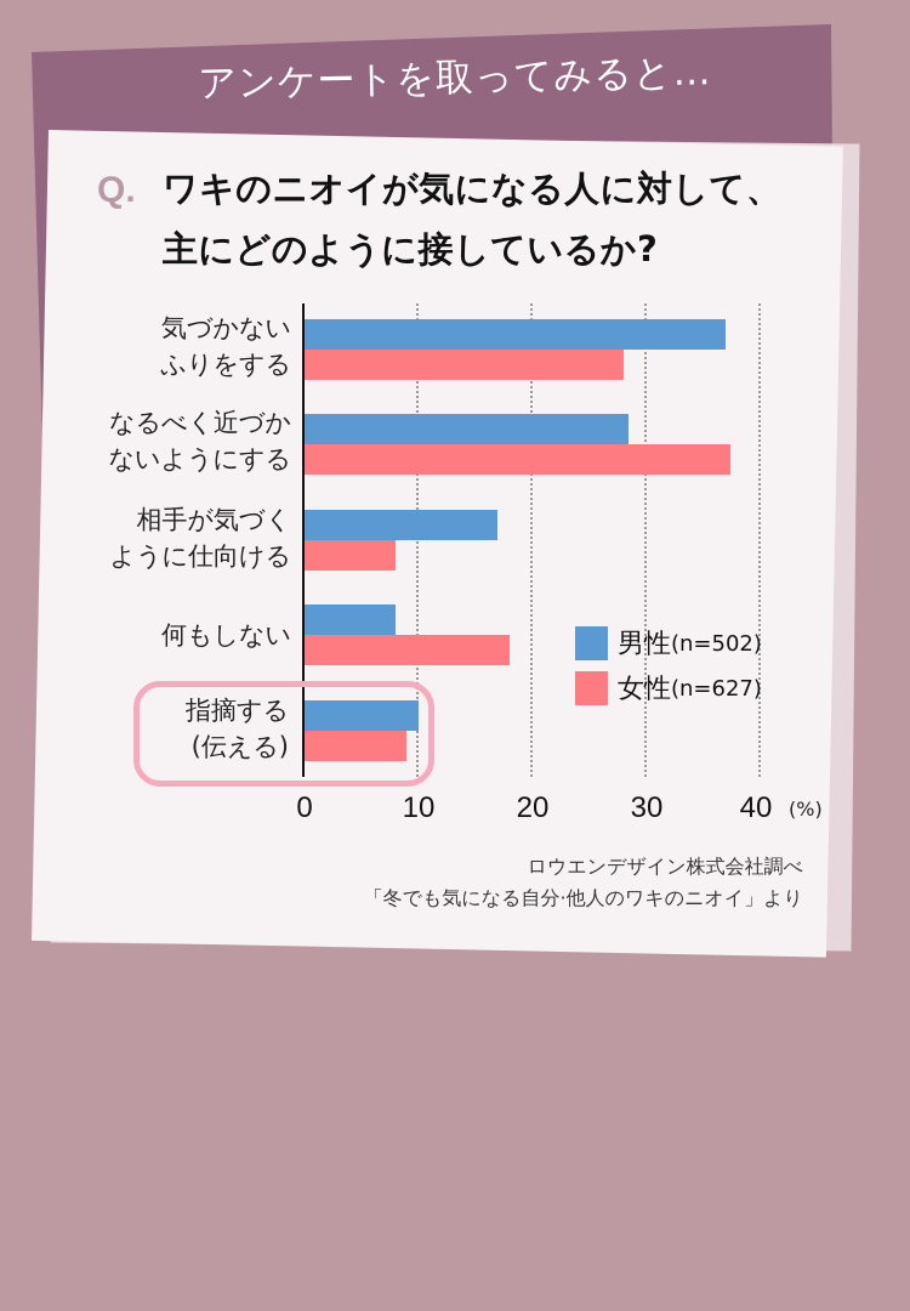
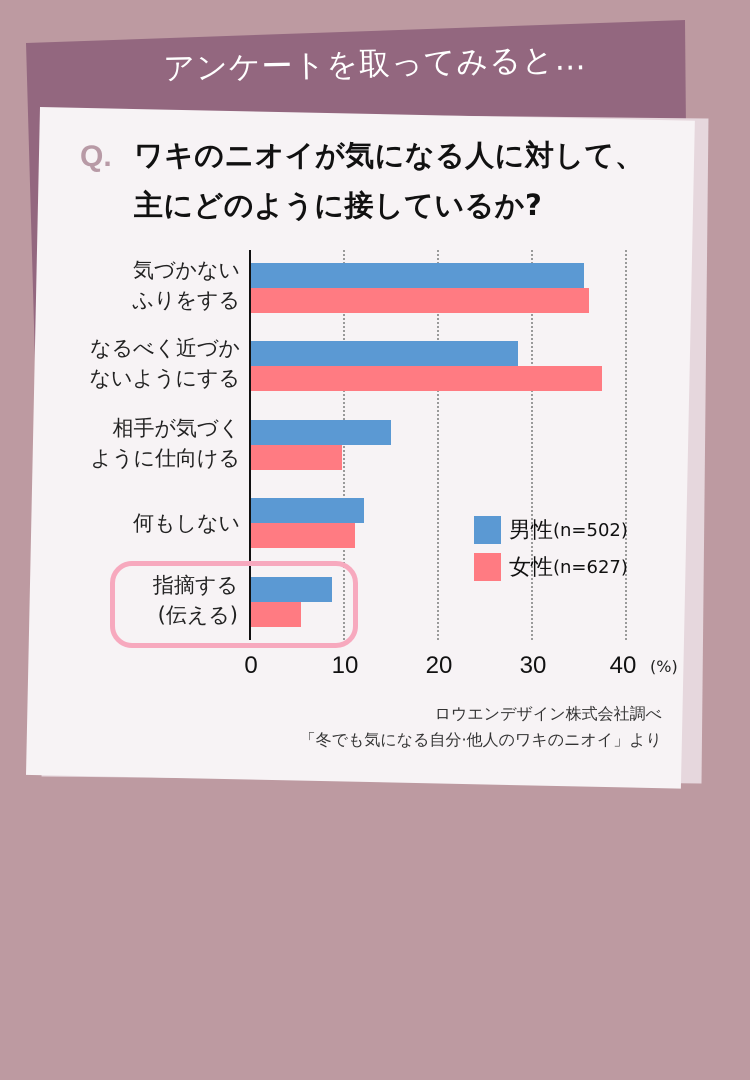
男性(n=502)/気づかないふりをする: 37 -> 36
女性(n=627)/気づかないふりをする: 28 -> 36
男性(n=502)/相手が気づくように仕向ける: 17 -> 15
女性(n=627)/相手が気づくように仕向ける: 8 -> 10
男性(n=502)/何もしない: 8 -> 12
女性(n=627)/何もしない: 18 -> 11
男性(n=502)/指摘する(伝える): 10 -> 9
女性(n=627)/指摘する(伝える): 9 -> 5
